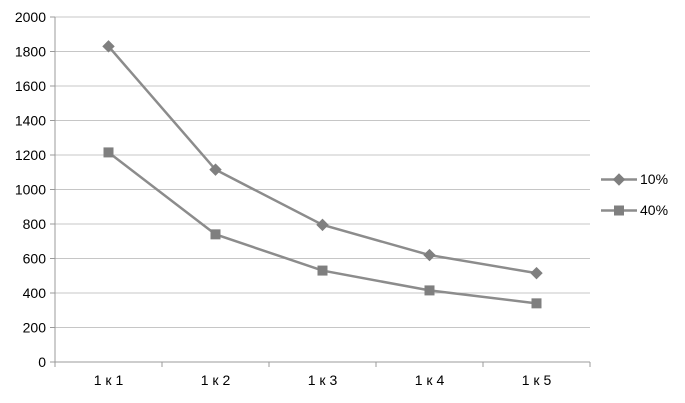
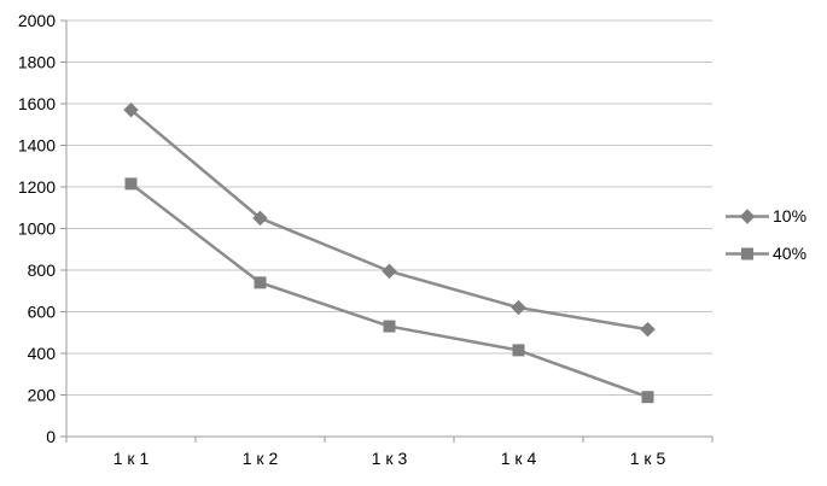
10%/1 к 1: 1830 -> 1570
10%/1 к 2: 1120 -> 1050
40%/1 к 5: 340 -> 190
